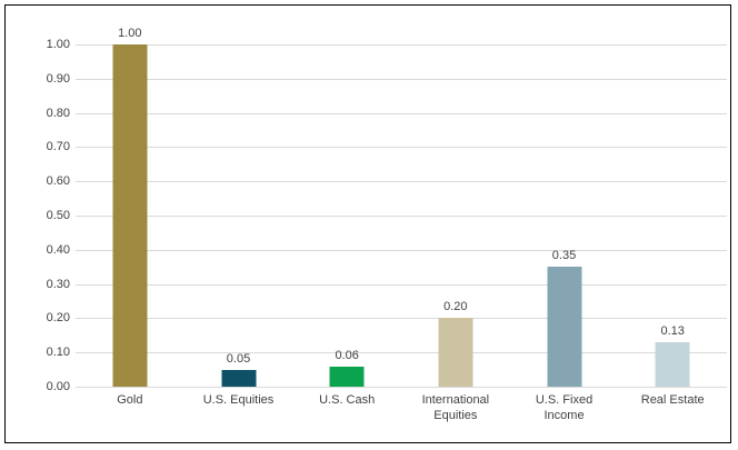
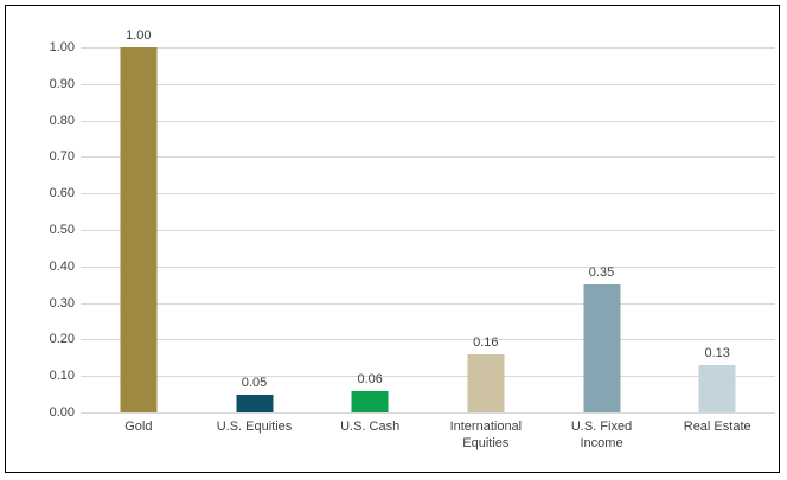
International Equities: 0.20 -> 0.16
